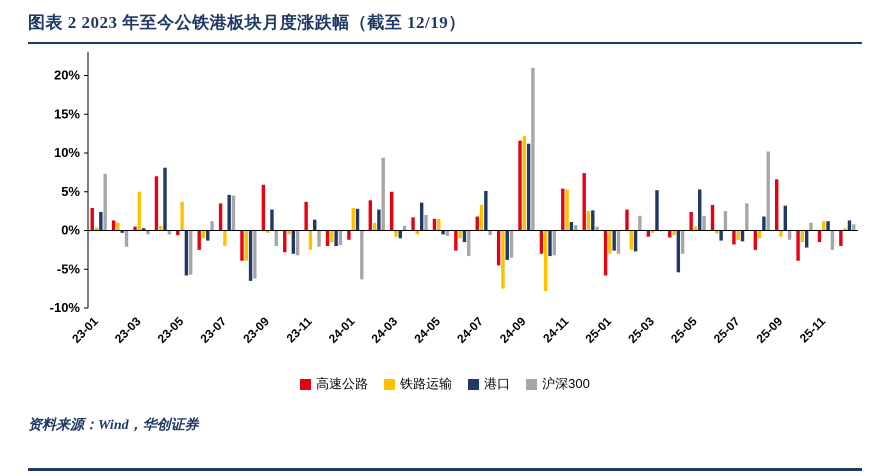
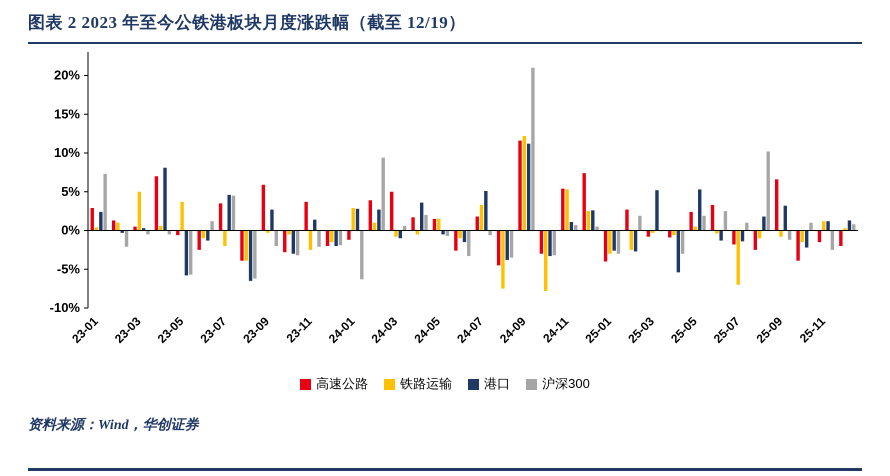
高速公路/25-01: -6% -> -4%
铁路运输/25-07: -1% -> -7%
沪深300/25-07: 4% -> 1%
